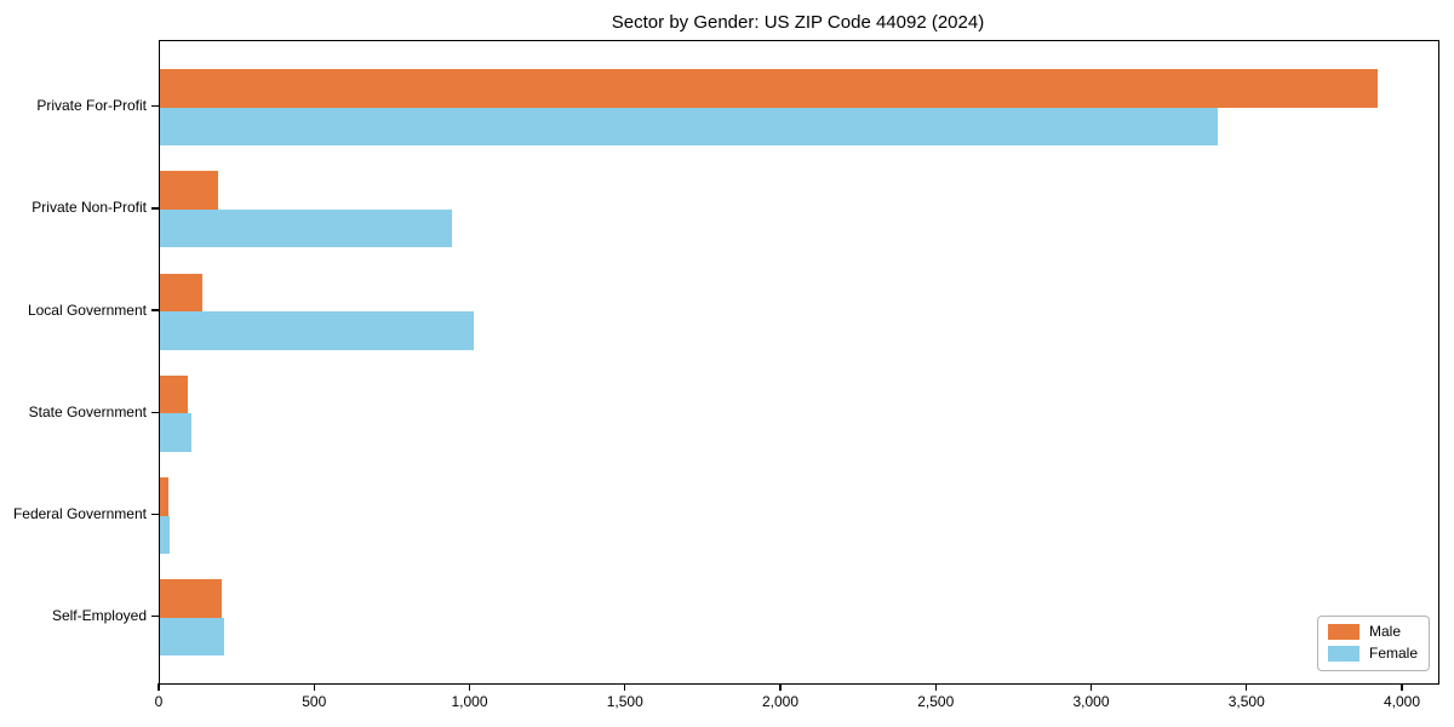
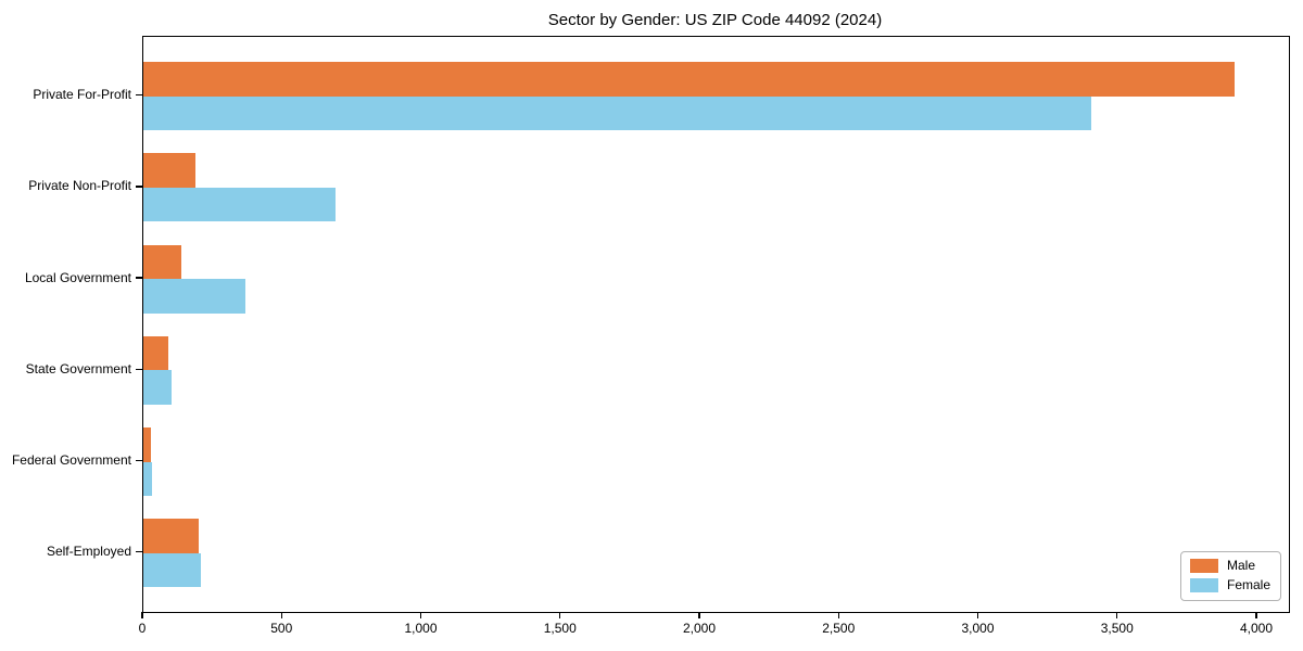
Female/Private Non-Profit: 940 -> 690
Female/Local Government: 1010 -> 370
